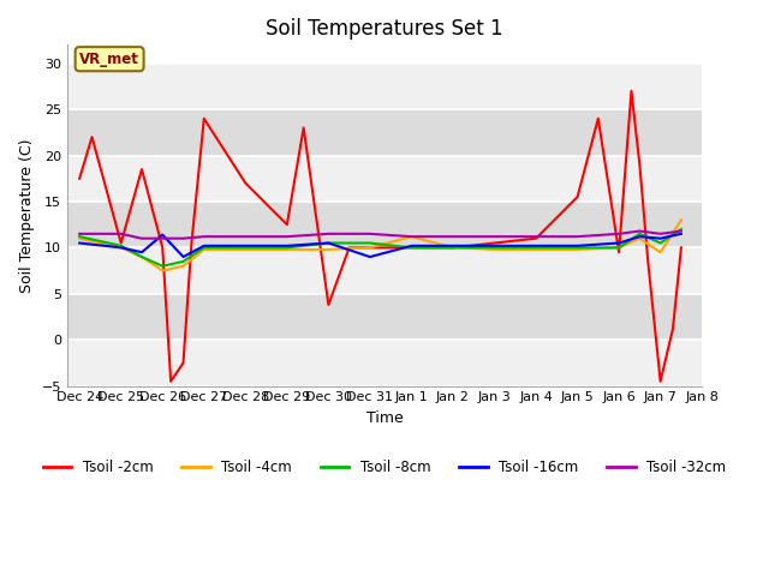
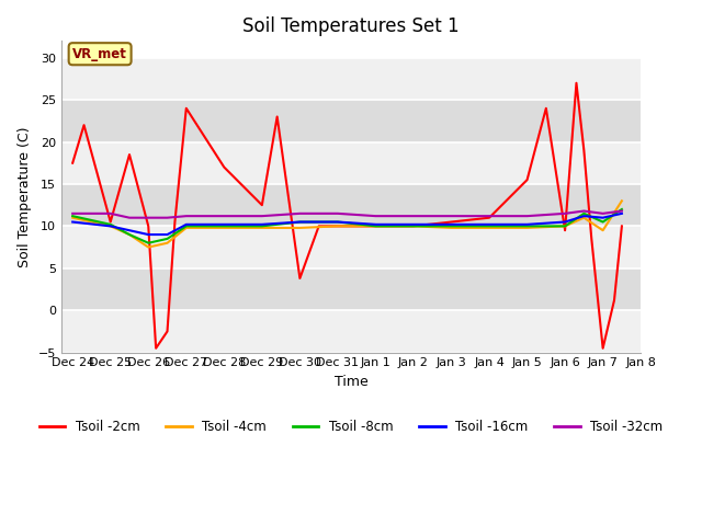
Tsoil -16cm/Dec 26: 11.4 -> 9.0
Tsoil -16cm/Dec 31: 9.0 -> 10.5
Tsoil -4cm/Jan 1: 11.2 -> 10.0
